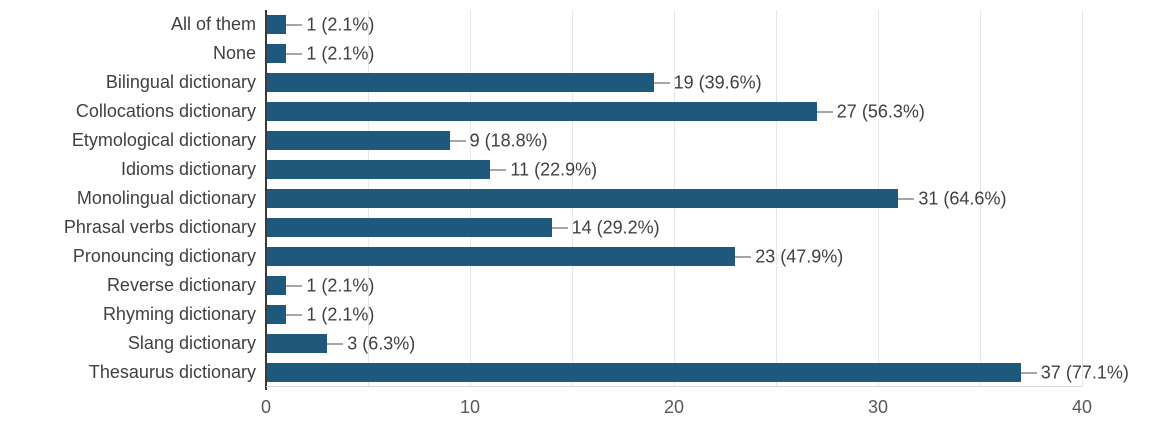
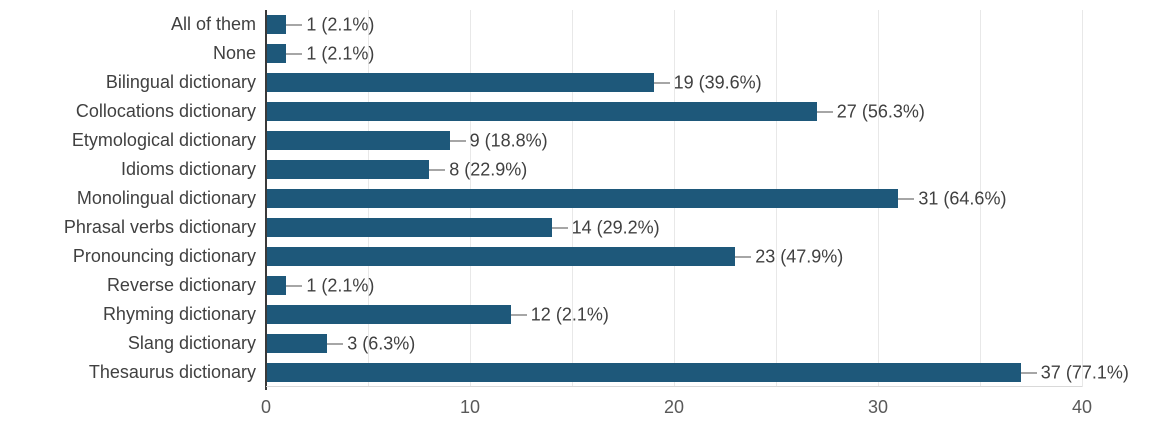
Idioms dictionary: 11 -> 8
Rhyming dictionary: 1 -> 12
